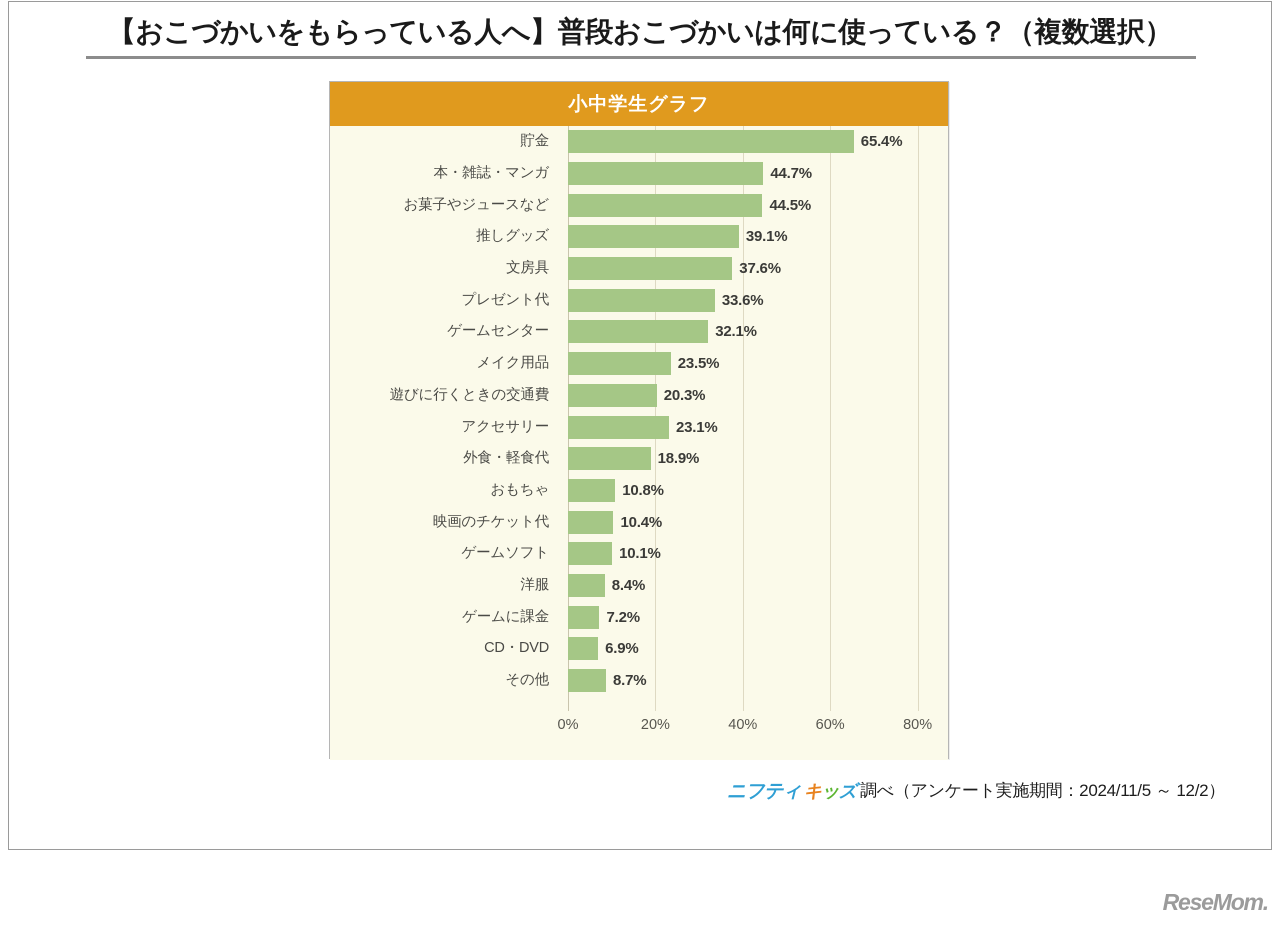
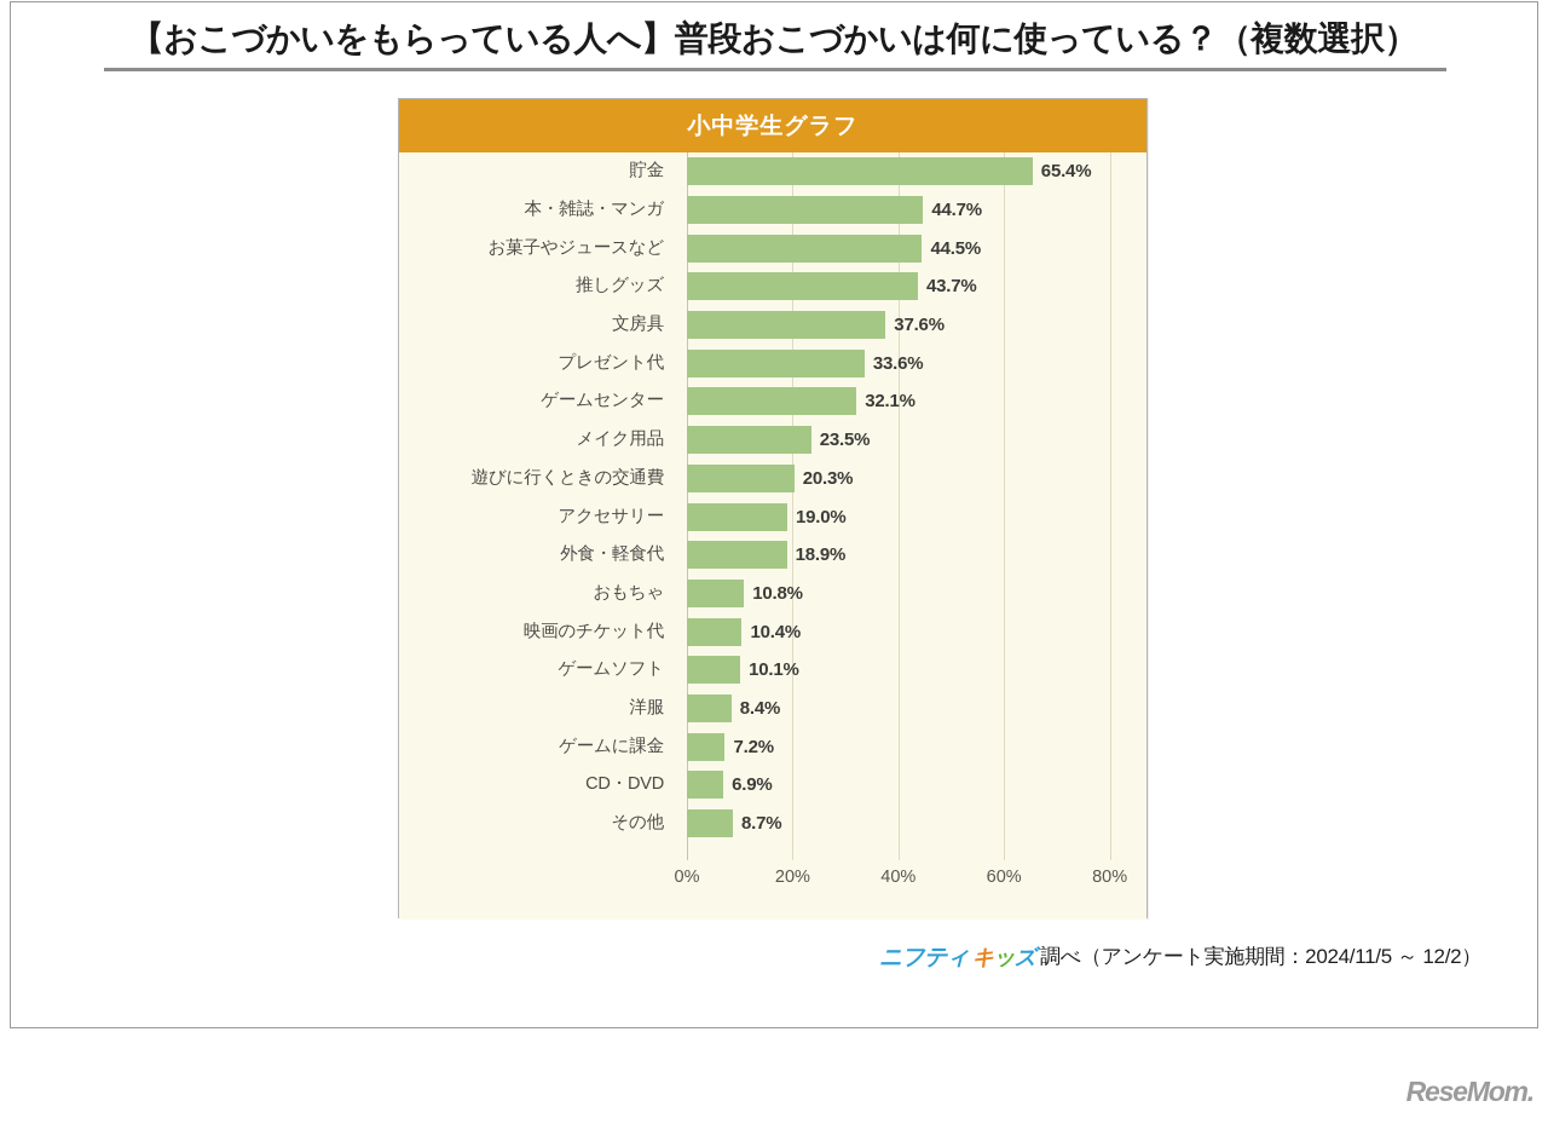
推しグッズ: 39.1% -> 43.7%
アクセサリー: 23.1% -> 19.0%
